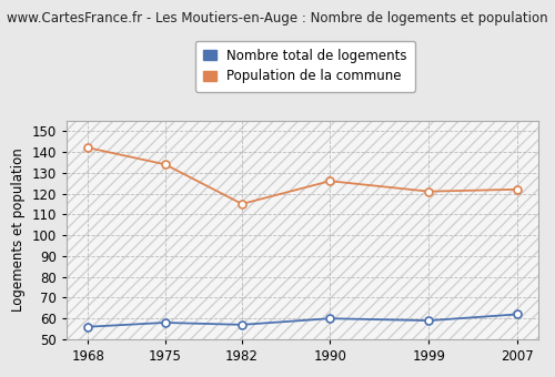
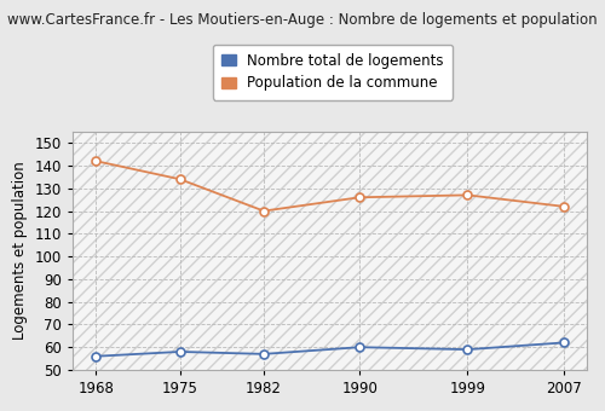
Population de la commune/1982: 115 -> 120
Population de la commune/1999: 121 -> 127
